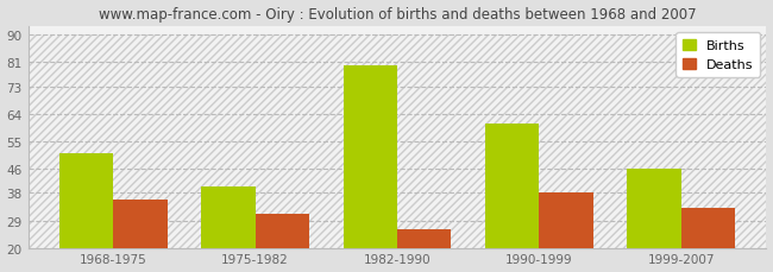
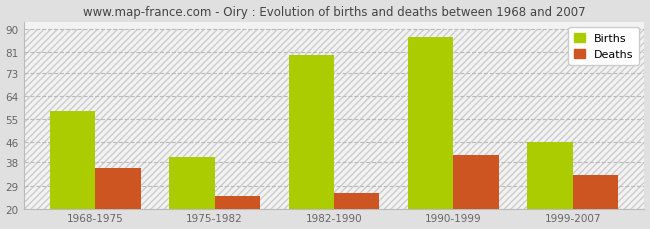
Births/1968-1975: 51 -> 58
Deaths/1975-1982: 31 -> 25
Births/1990-1999: 61 -> 87
Deaths/1990-1999: 38 -> 41
